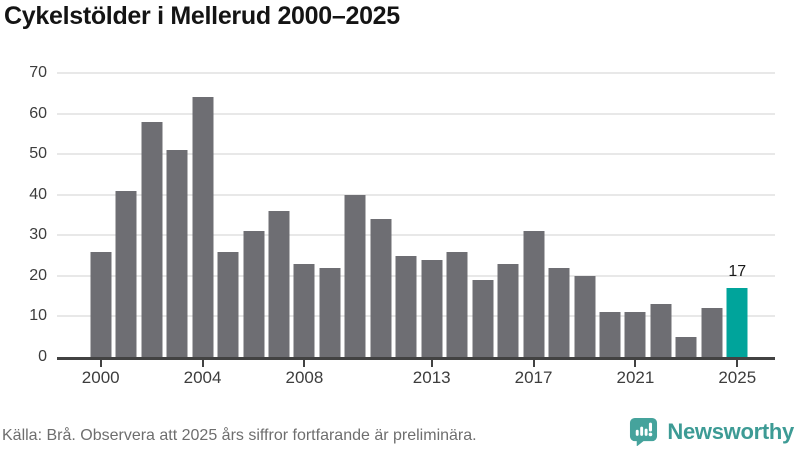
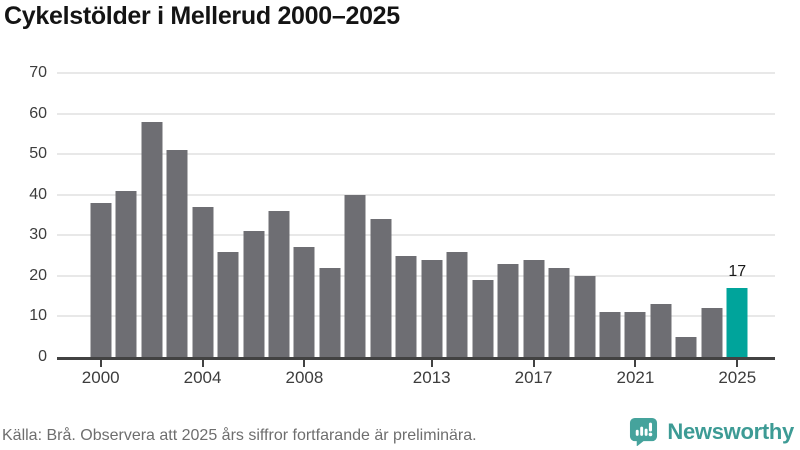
2000: 26 -> 38
2004: 64 -> 37
2008: 23 -> 27
2017: 31 -> 24
